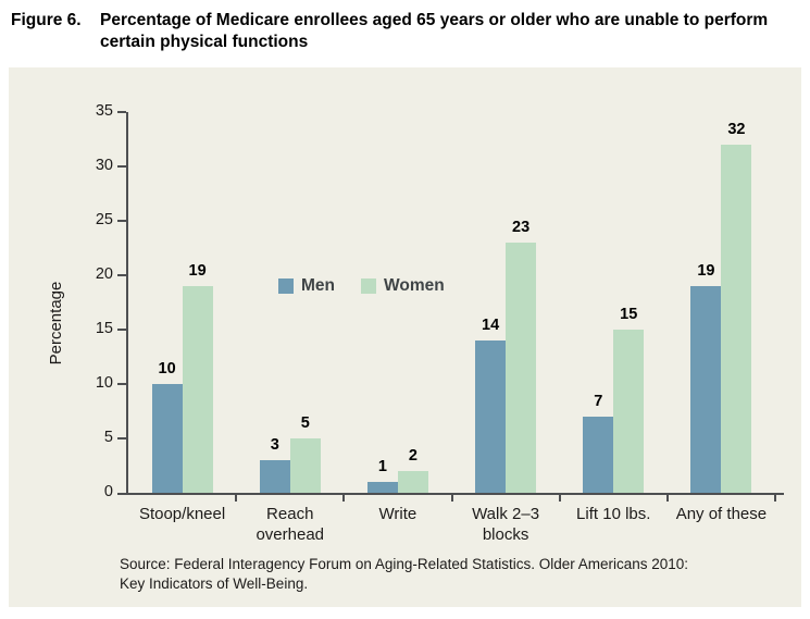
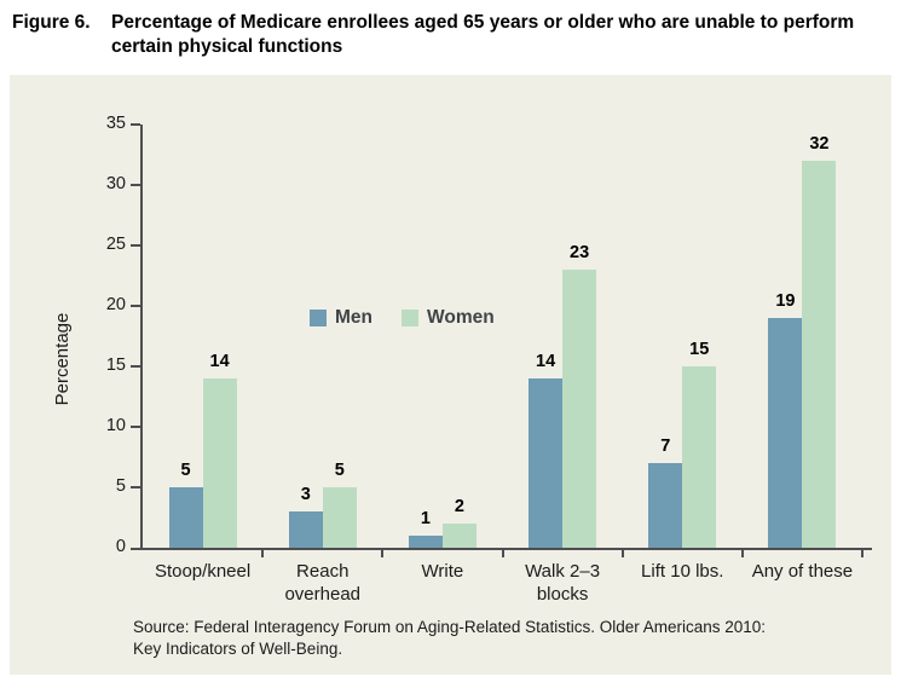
Men/Stoop/kneel: 10 -> 5
Women/Stoop/kneel: 19 -> 14
